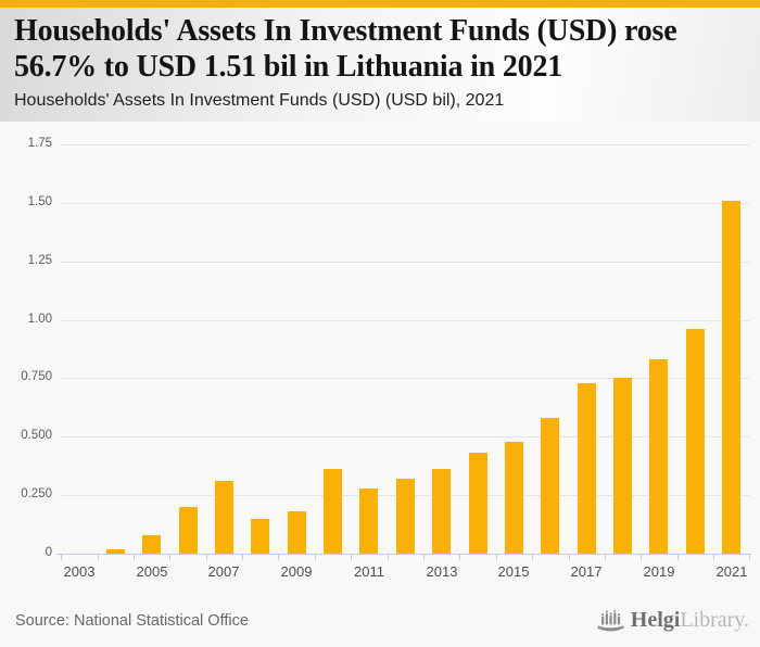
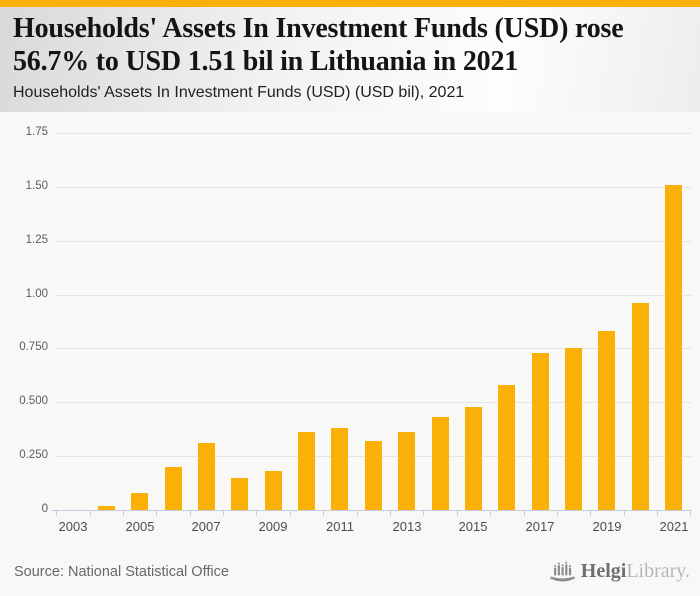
2011: 0.28 -> 0.38
